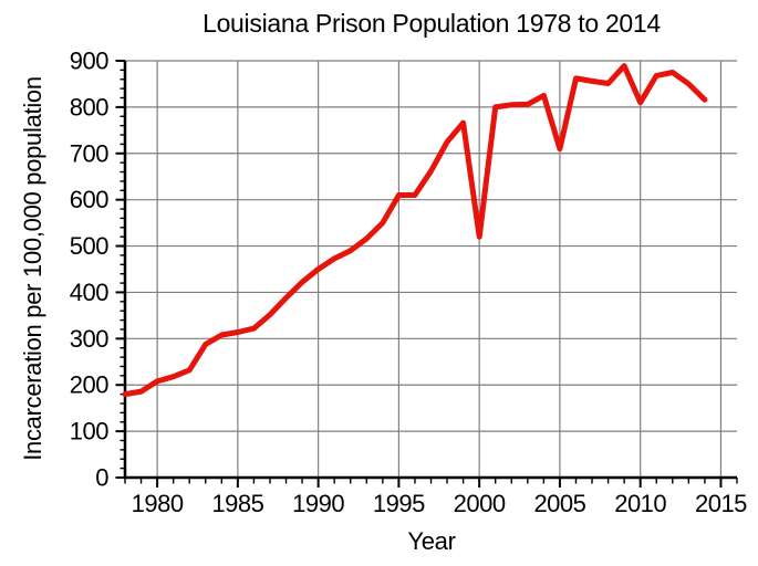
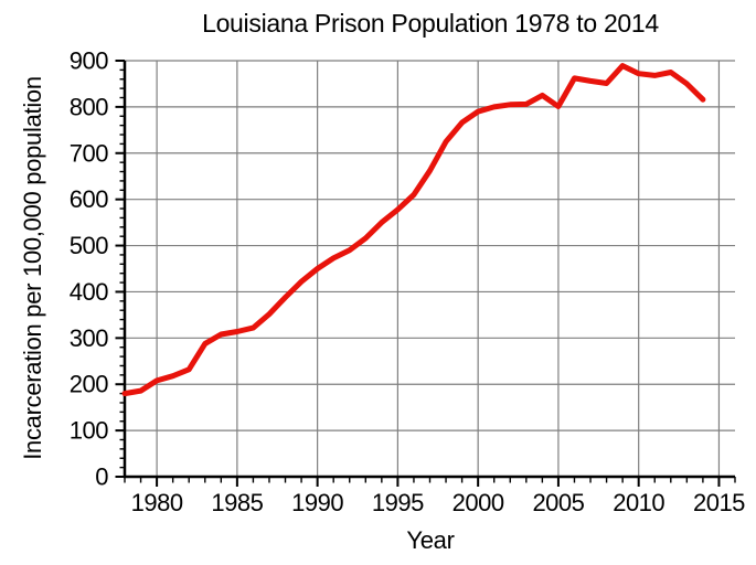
1995: 610 -> 580
2000: 520 -> 790
2005: 710 -> 800
2010: 810 -> 870
